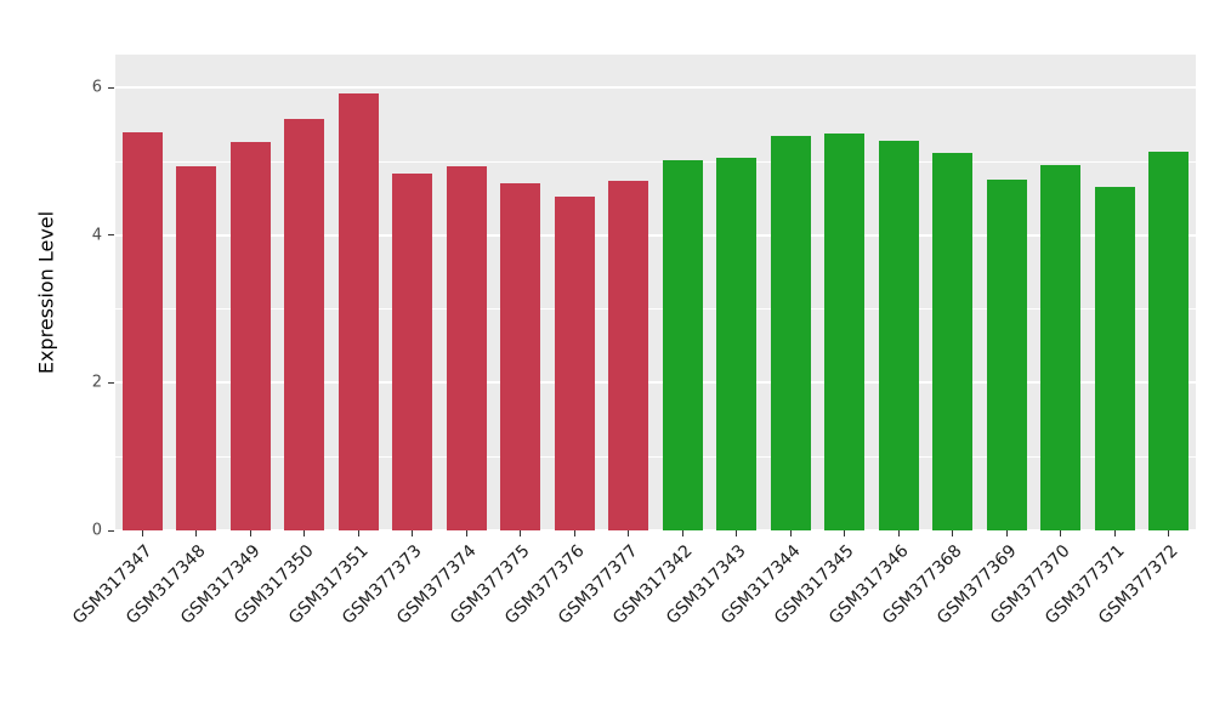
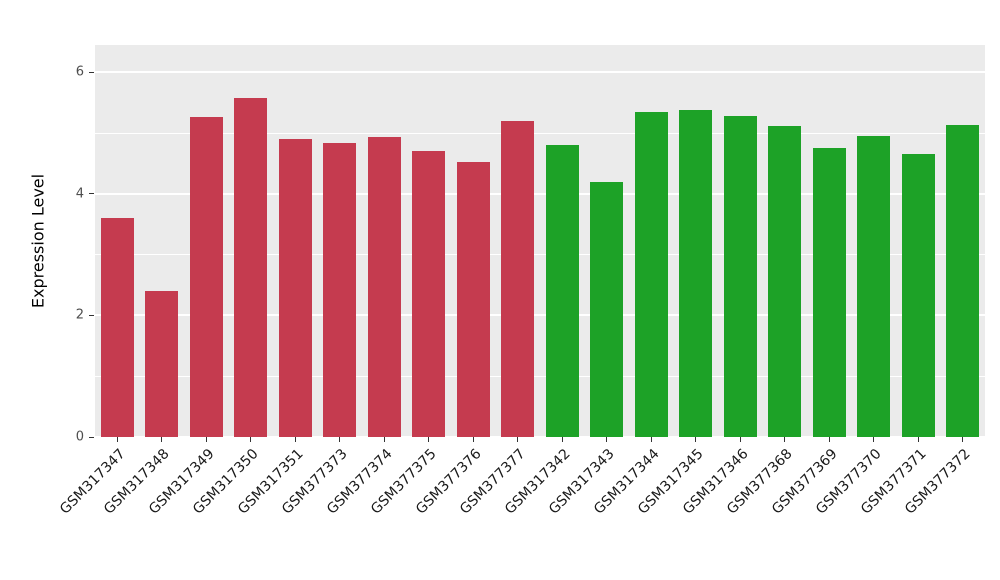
GSM317347: 5.4 -> 3.6
GSM317348: 4.9 -> 2.4
GSM317351: 5.9 -> 4.9
GSM377377: 4.7 -> 5.2
GSM317342: 5.0 -> 4.8
GSM317343: 5.0 -> 4.2
